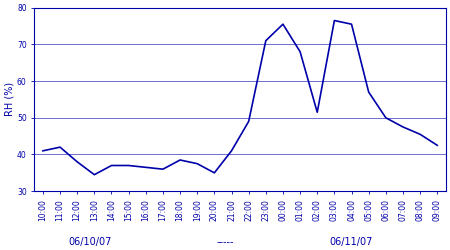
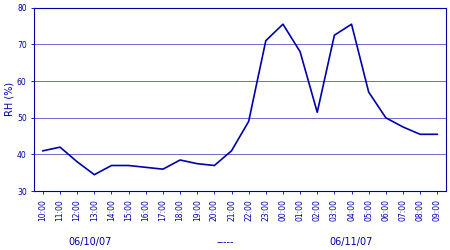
20:00: 35.0 -> 37.0
03:00: 76.5 -> 72.5
09:00: 42.5 -> 45.5
